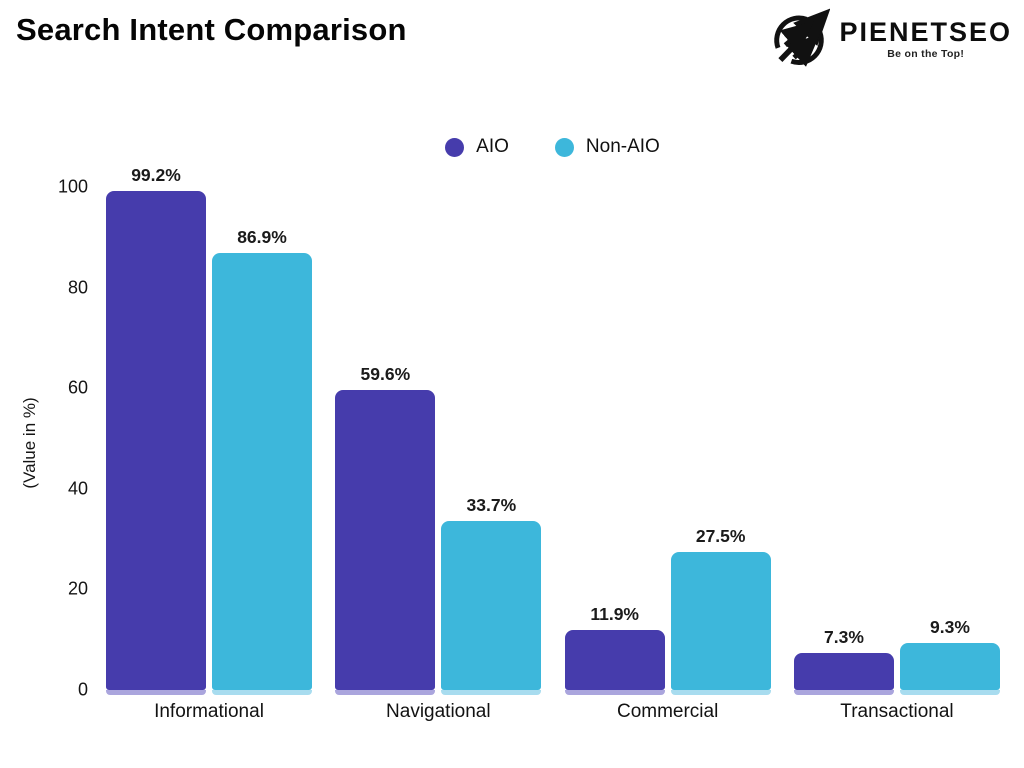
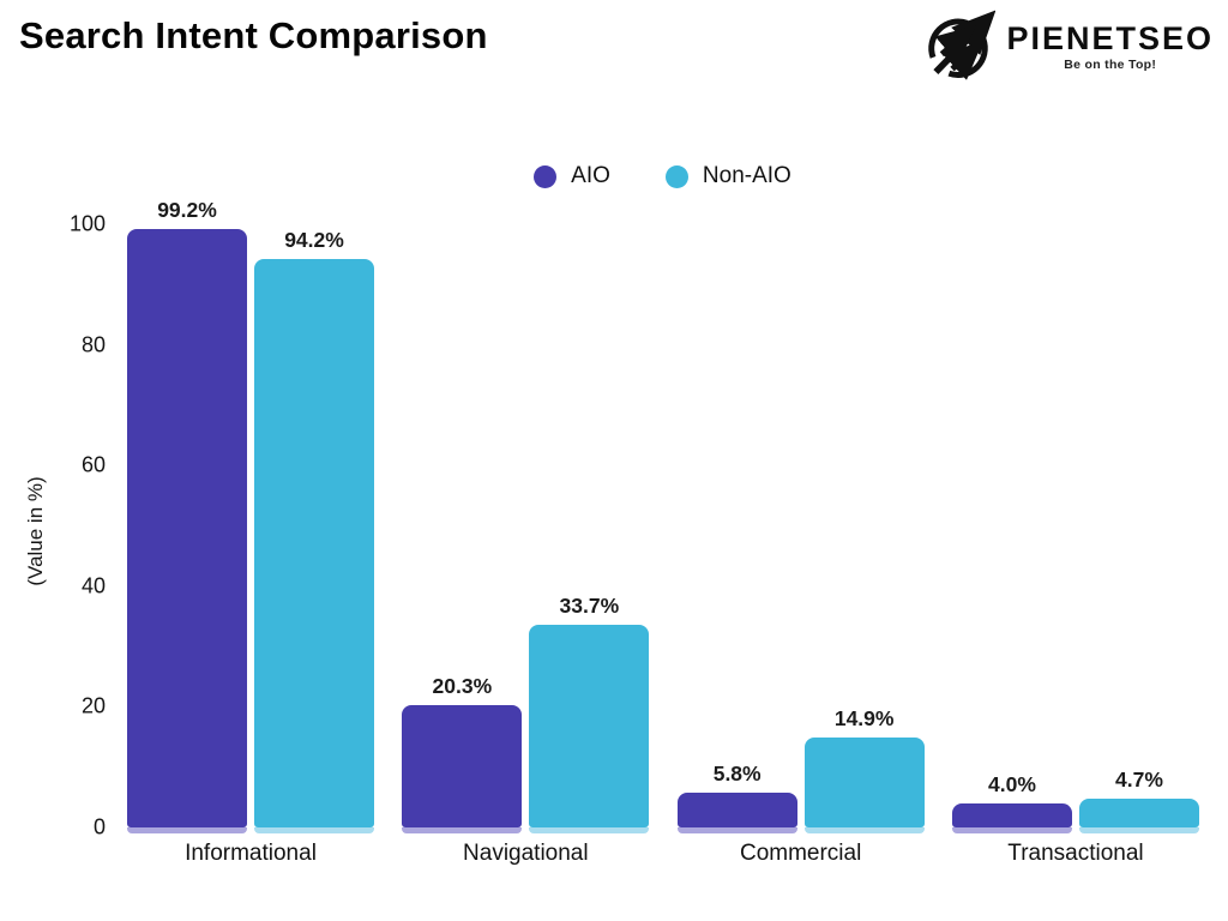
Non-AIO/Informational: 86.9% -> 94.2%
AIO/Navigational: 59.6% -> 20.3%
AIO/Commercial: 11.9% -> 5.8%
Non-AIO/Commercial: 27.5% -> 14.9%
AIO/Transactional: 7.3% -> 4.0%
Non-AIO/Transactional: 9.3% -> 4.7%
